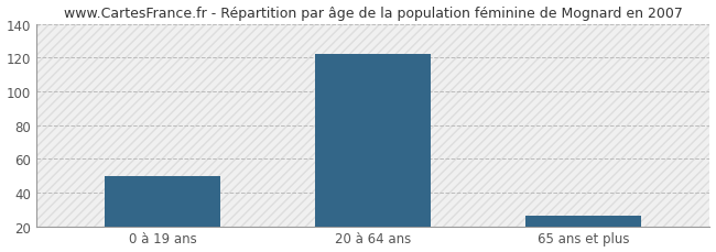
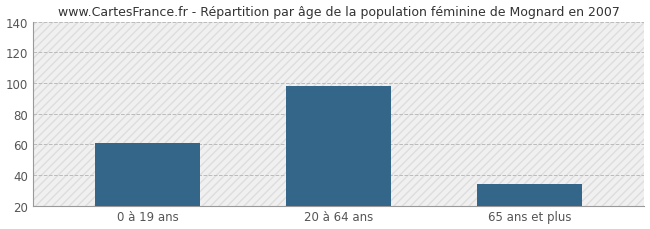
0 à 19 ans: 50 -> 61
20 à 64 ans: 122 -> 98
65 ans et plus: 26 -> 34
